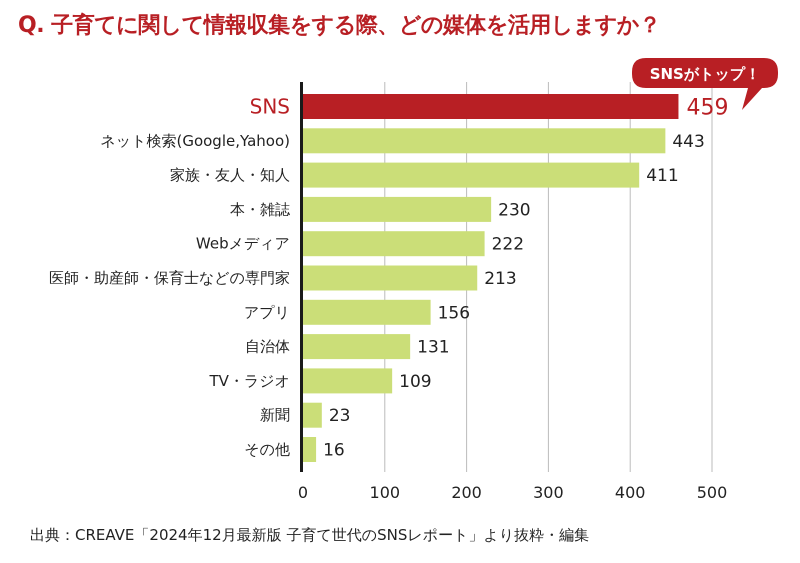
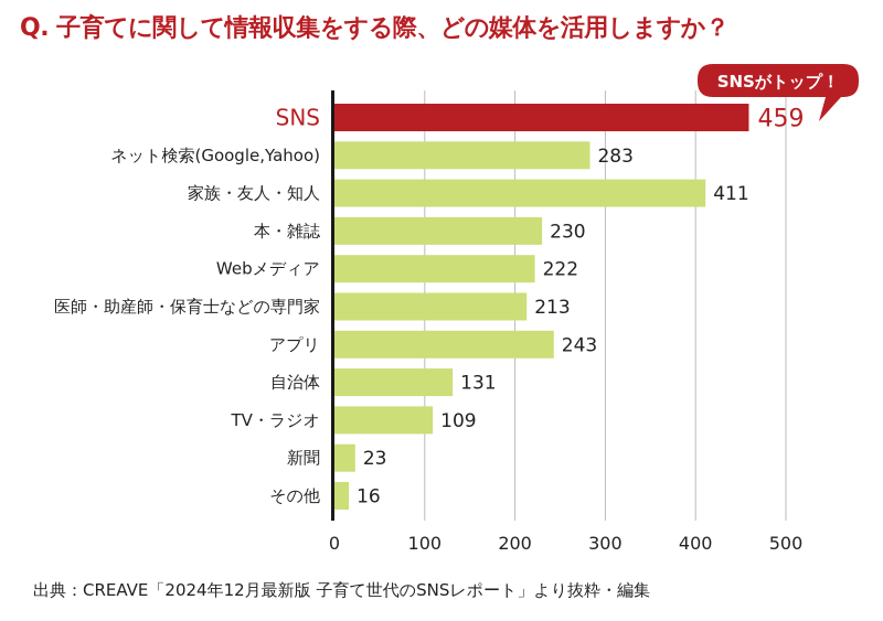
ネット検索(Google,Yahoo): 443 -> 283
アプリ: 156 -> 243
